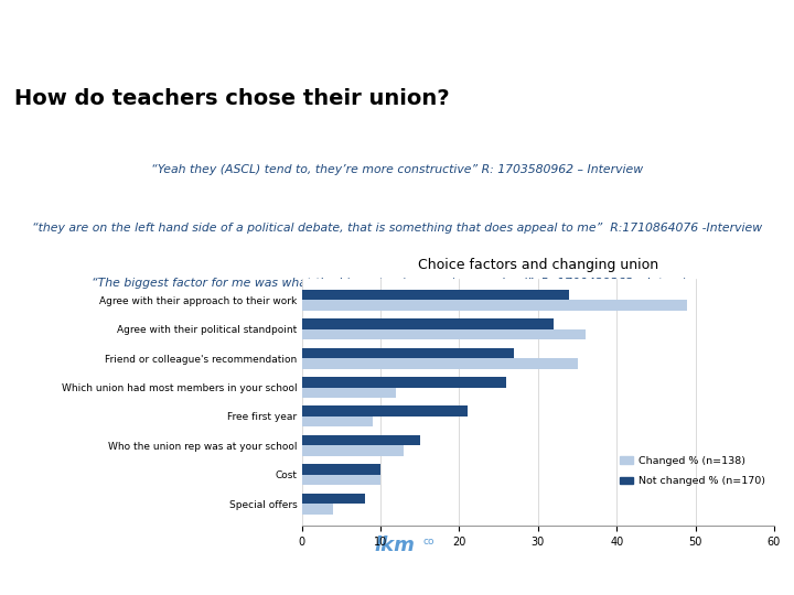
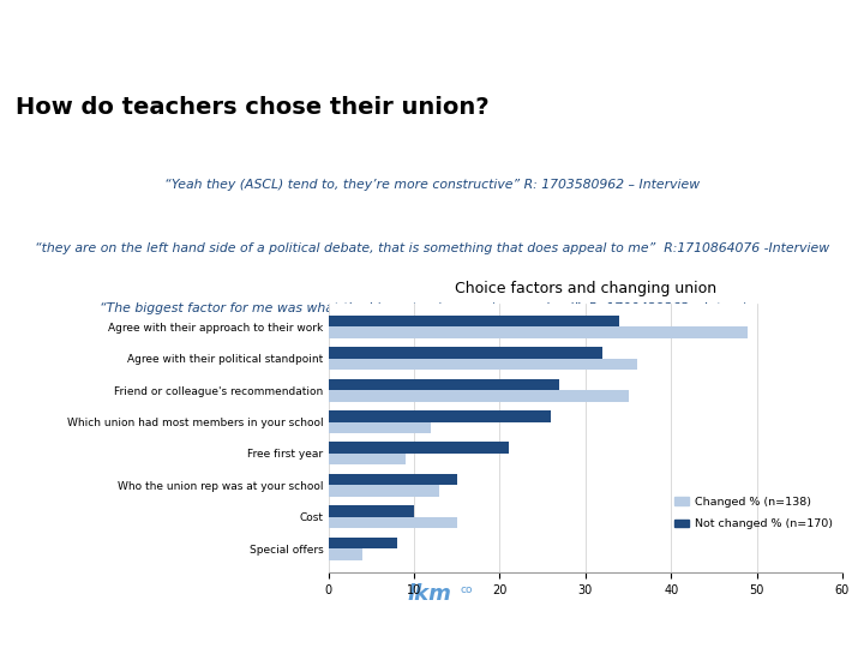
Changed % (n=138)/Cost: 10 -> 15
